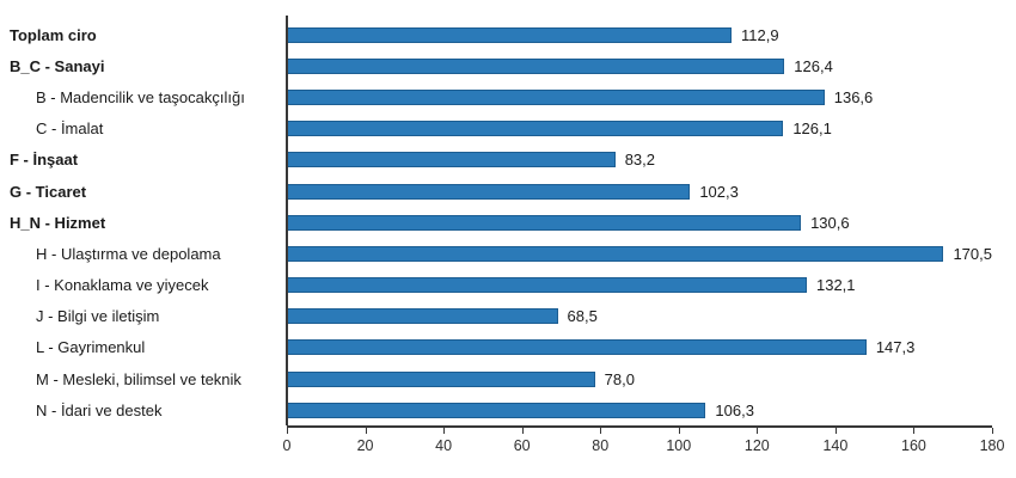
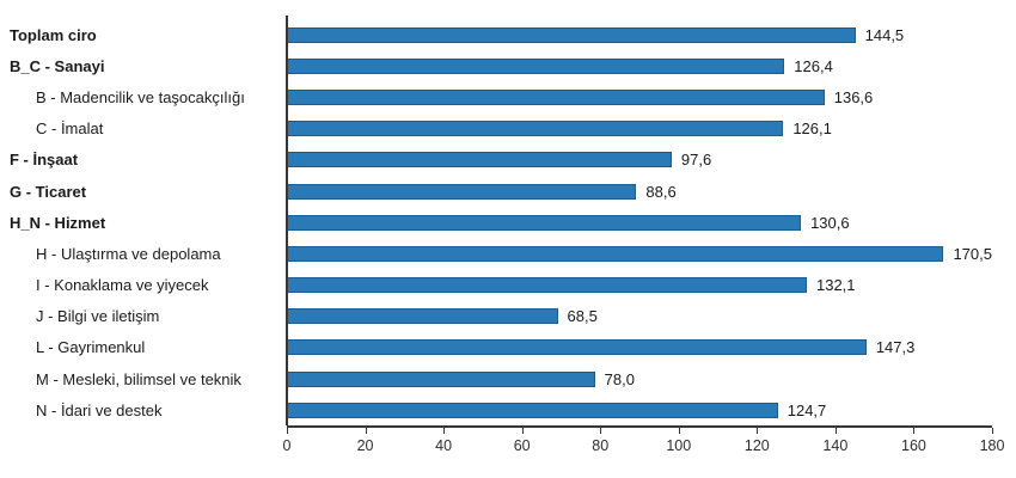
Toplam ciro: 112,9 -> 144,5
F - İnşaat: 83,2 -> 97,6
G - Ticaret: 102,3 -> 88,6
N - İdari ve destek: 106,3 -> 124,7
